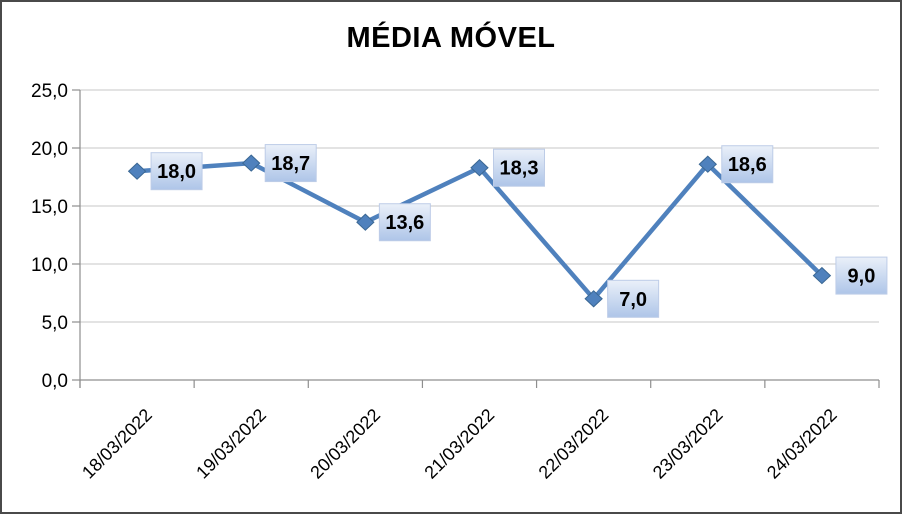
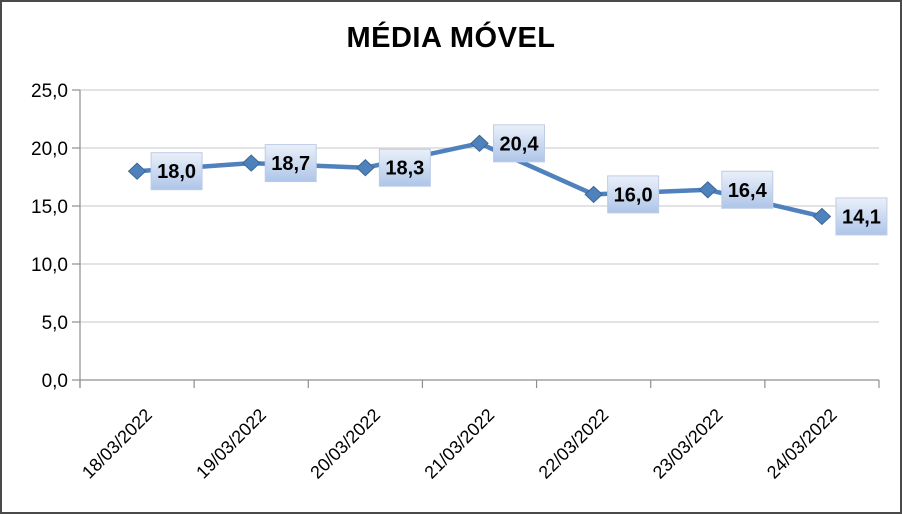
20/03/2022: 13,6 -> 18,3
21/03/2022: 18,3 -> 20,4
22/03/2022: 7,0 -> 16,0
23/03/2022: 18,6 -> 16,4
24/03/2022: 9,0 -> 14,1
